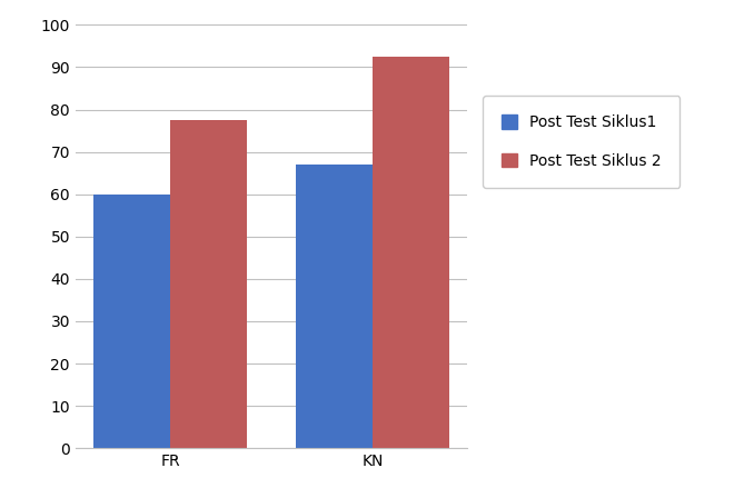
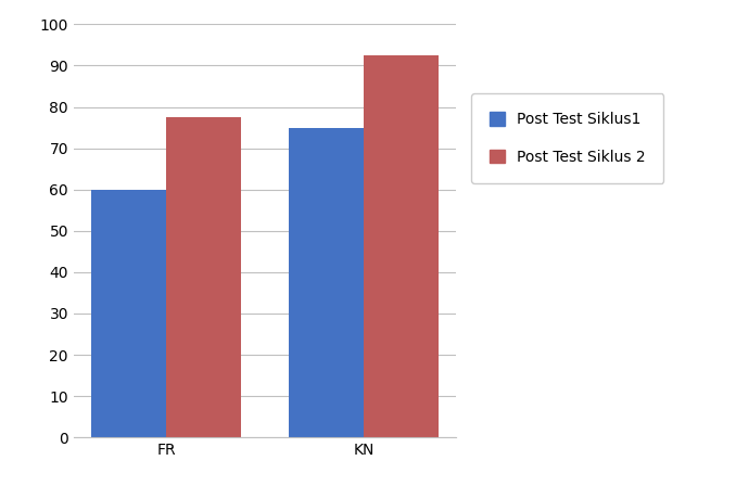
Post Test Siklus1/KN: 67 -> 75
